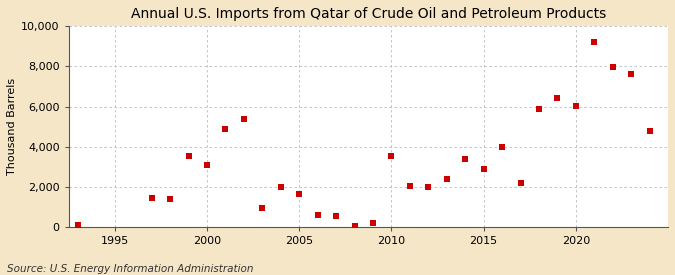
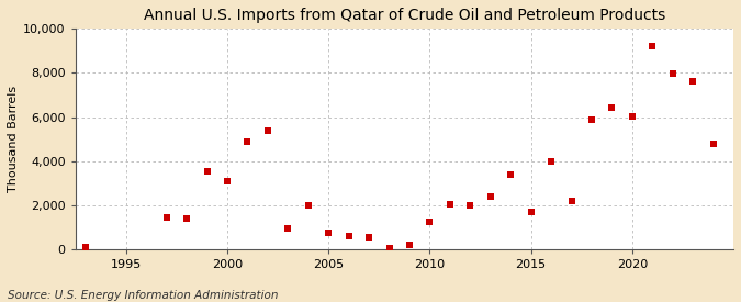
2005: 1,650 -> 750
2010: 3,550 -> 1,250
2015: 2,900 -> 1,700
